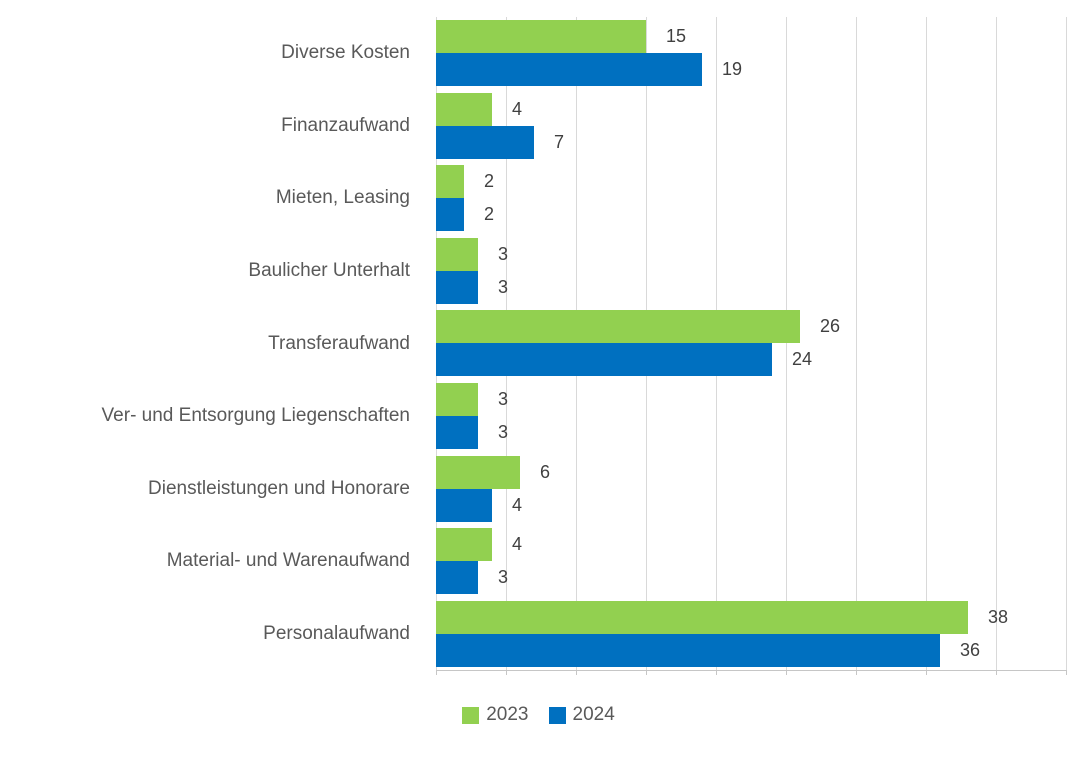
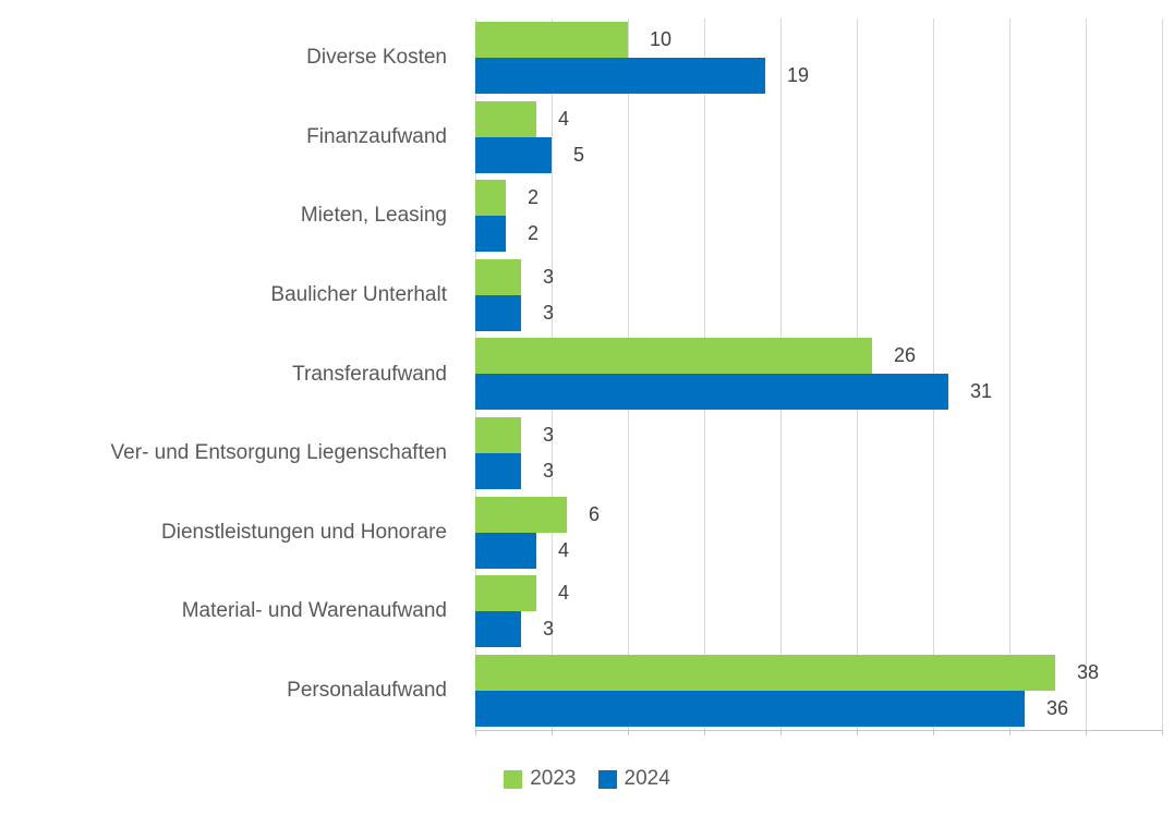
2023/Diverse Kosten: 15 -> 10
2024/Finanzaufwand: 7 -> 5
2024/Transferaufwand: 24 -> 31
